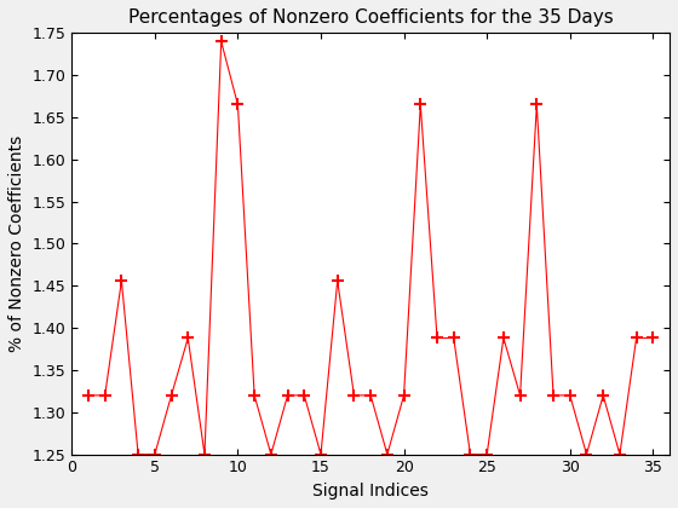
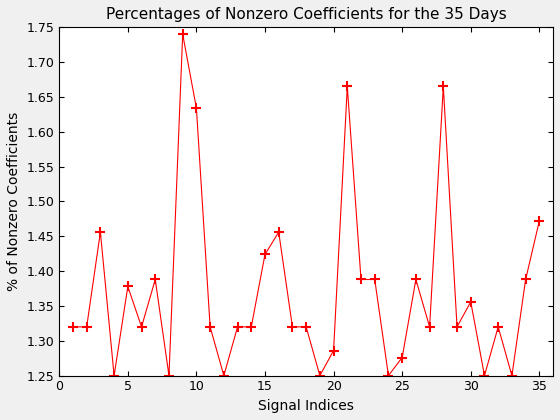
5: 1.250 -> 1.378
10: 1.665 -> 1.634
15: 1.250 -> 1.424
20: 1.320 -> 1.286
25: 1.250 -> 1.276
30: 1.320 -> 1.356
35: 1.388 -> 1.472
